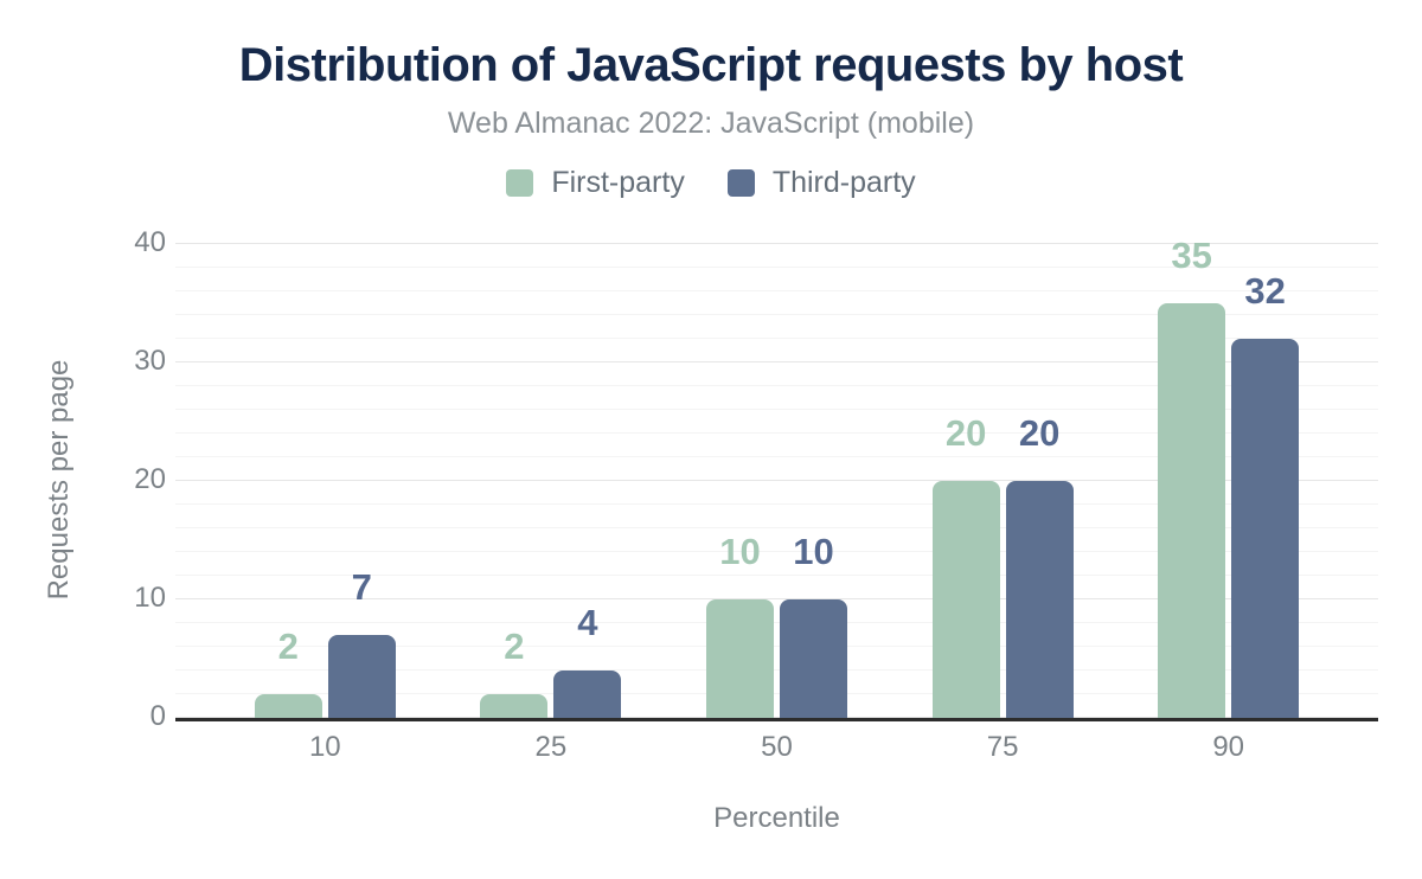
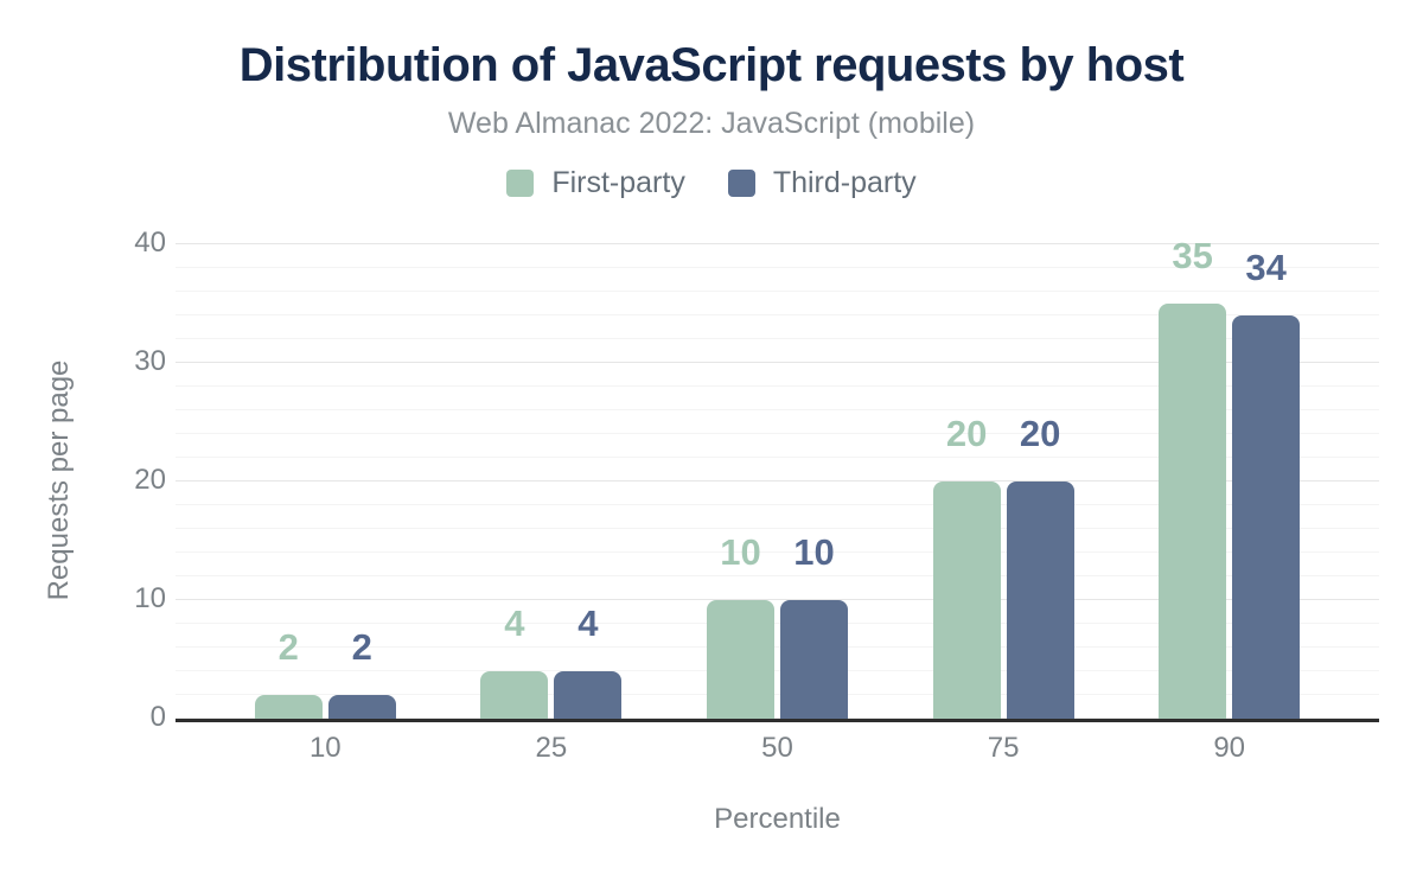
Third-party/10: 7 -> 2
First-party/25: 2 -> 4
Third-party/90: 32 -> 34
